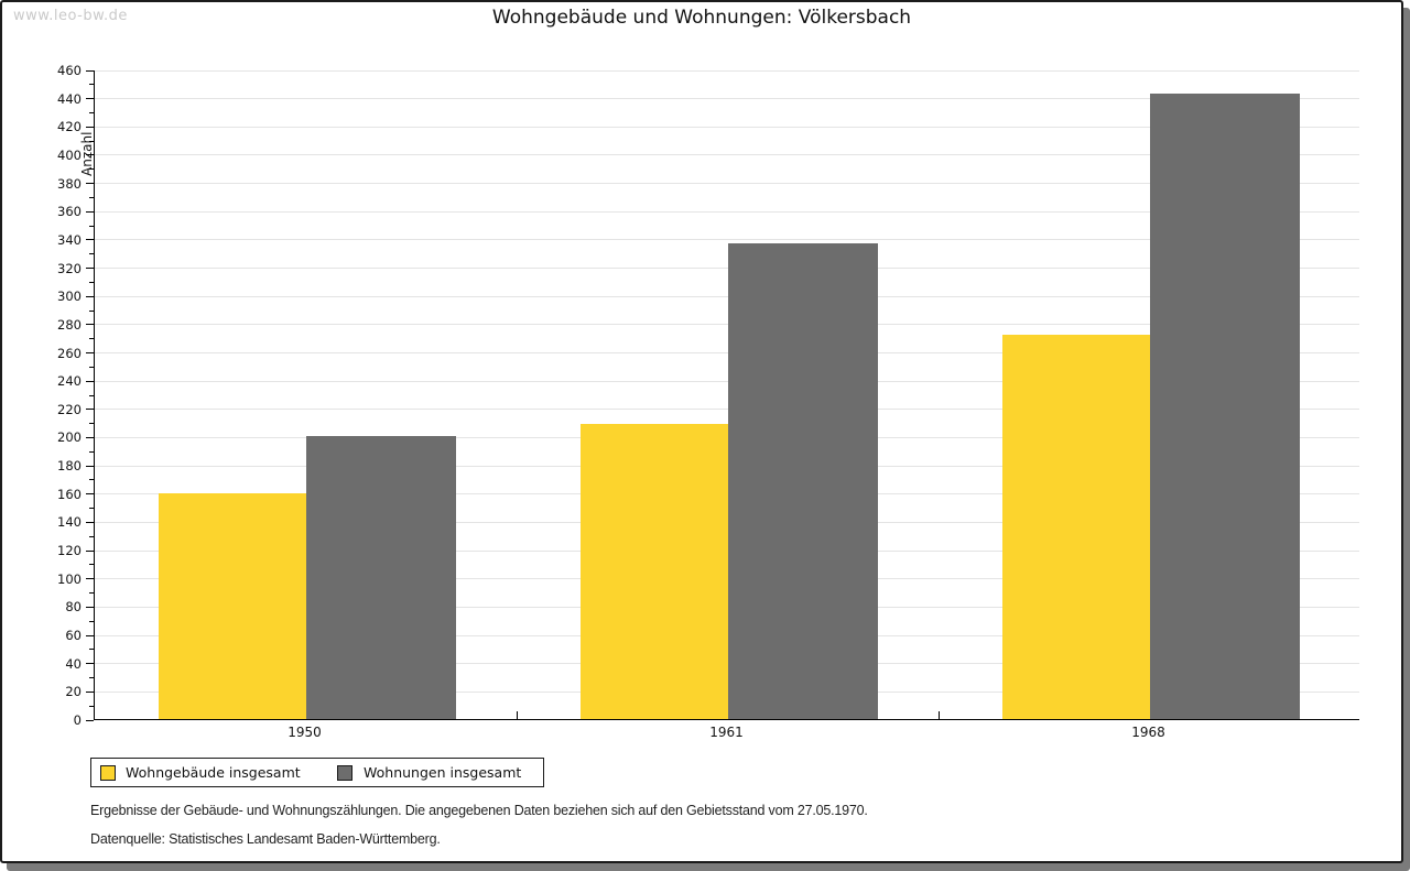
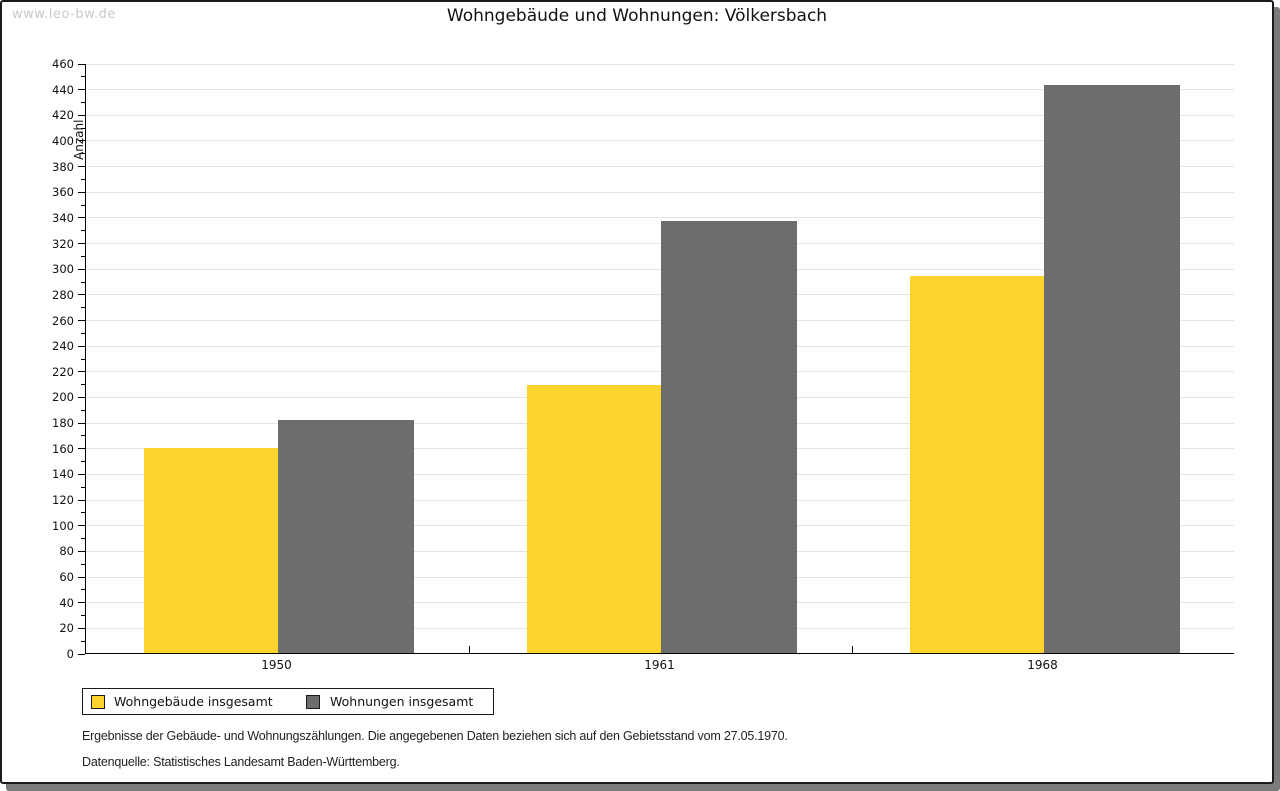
Wohnungen insgesamt/1950: 200 -> 182
Wohngebäude insgesamt/1968: 272 -> 294
